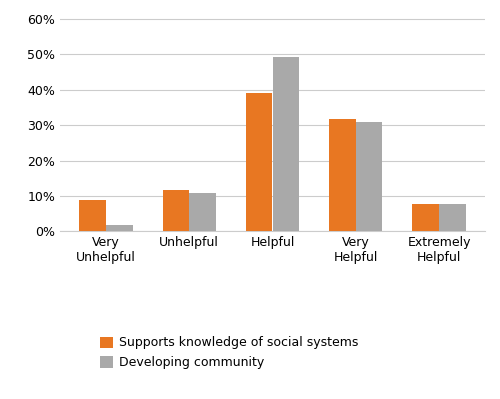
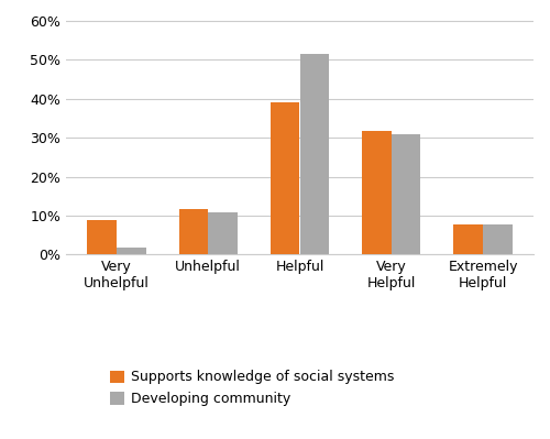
Developing community/Helpful: 49.2% -> 51.5%
